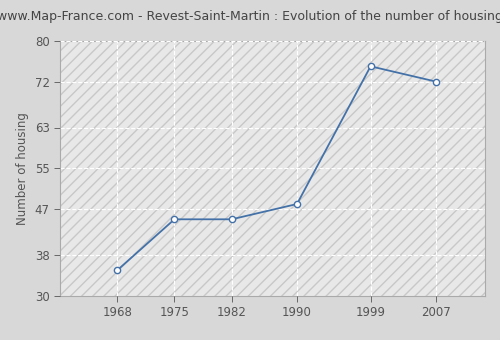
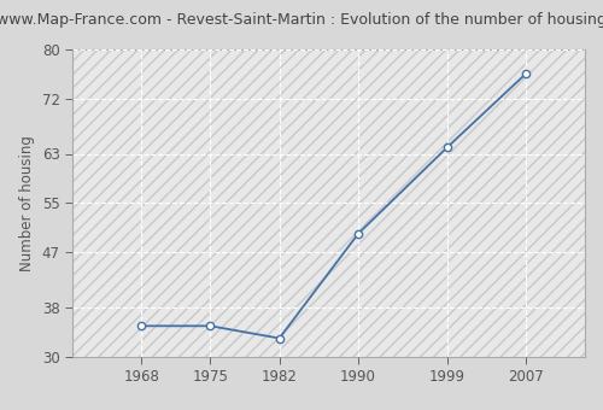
1975: 45 -> 35
1982: 45 -> 33
1990: 48 -> 50
1999: 75 -> 64
2007: 72 -> 76
